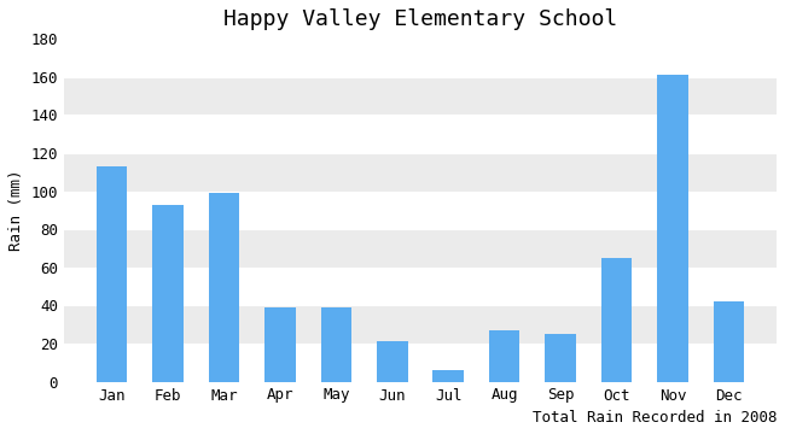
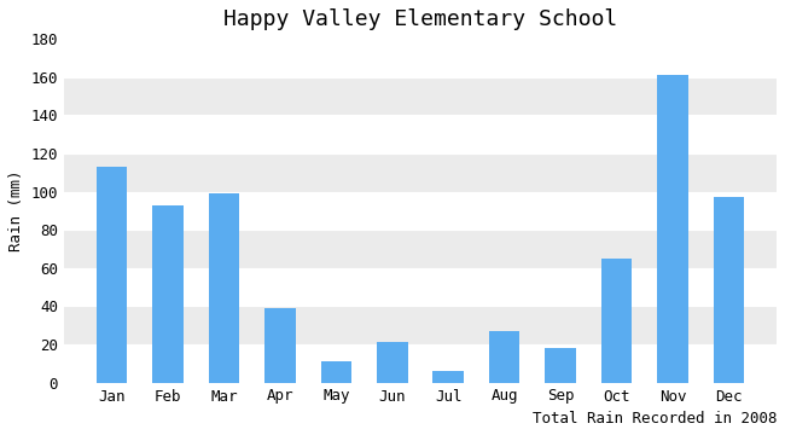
May: 39 -> 11
Sep: 25 -> 18
Dec: 42 -> 97
